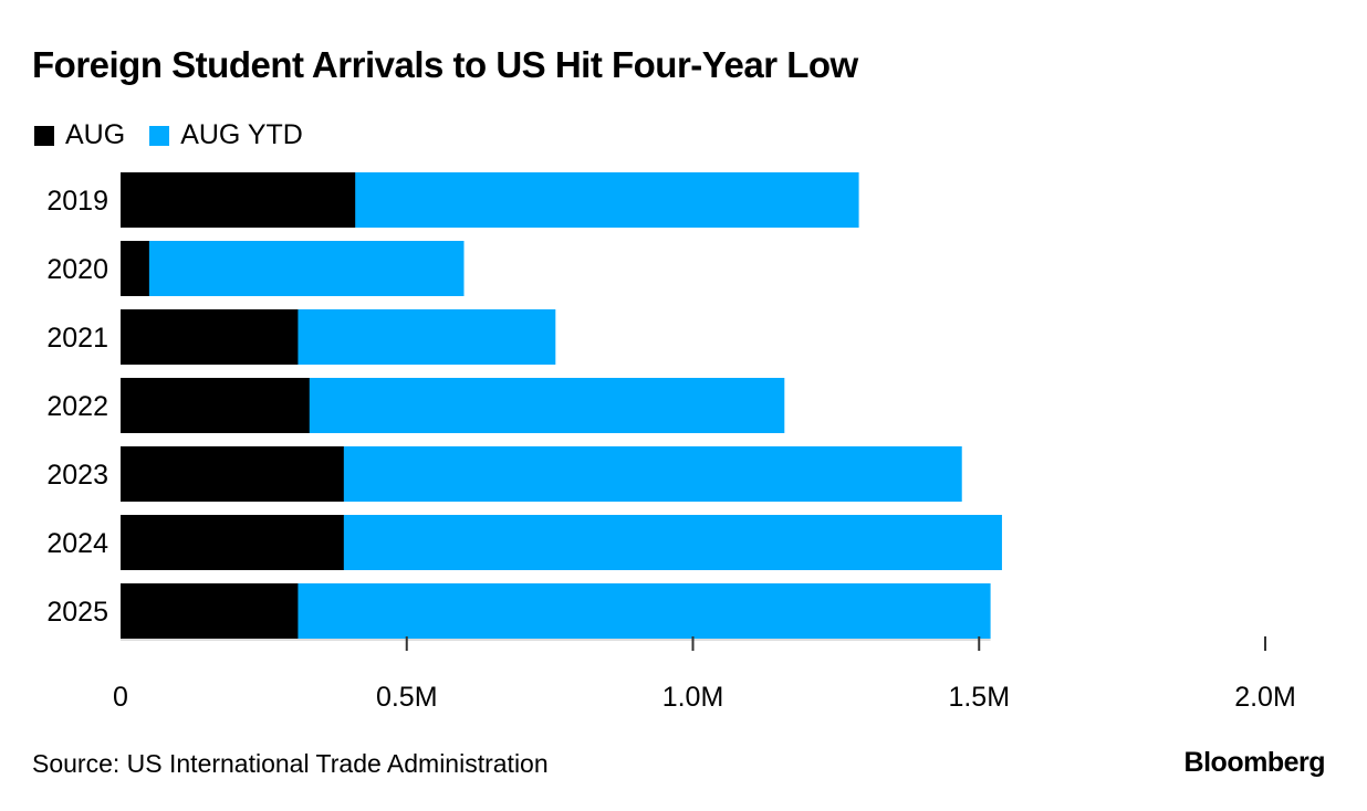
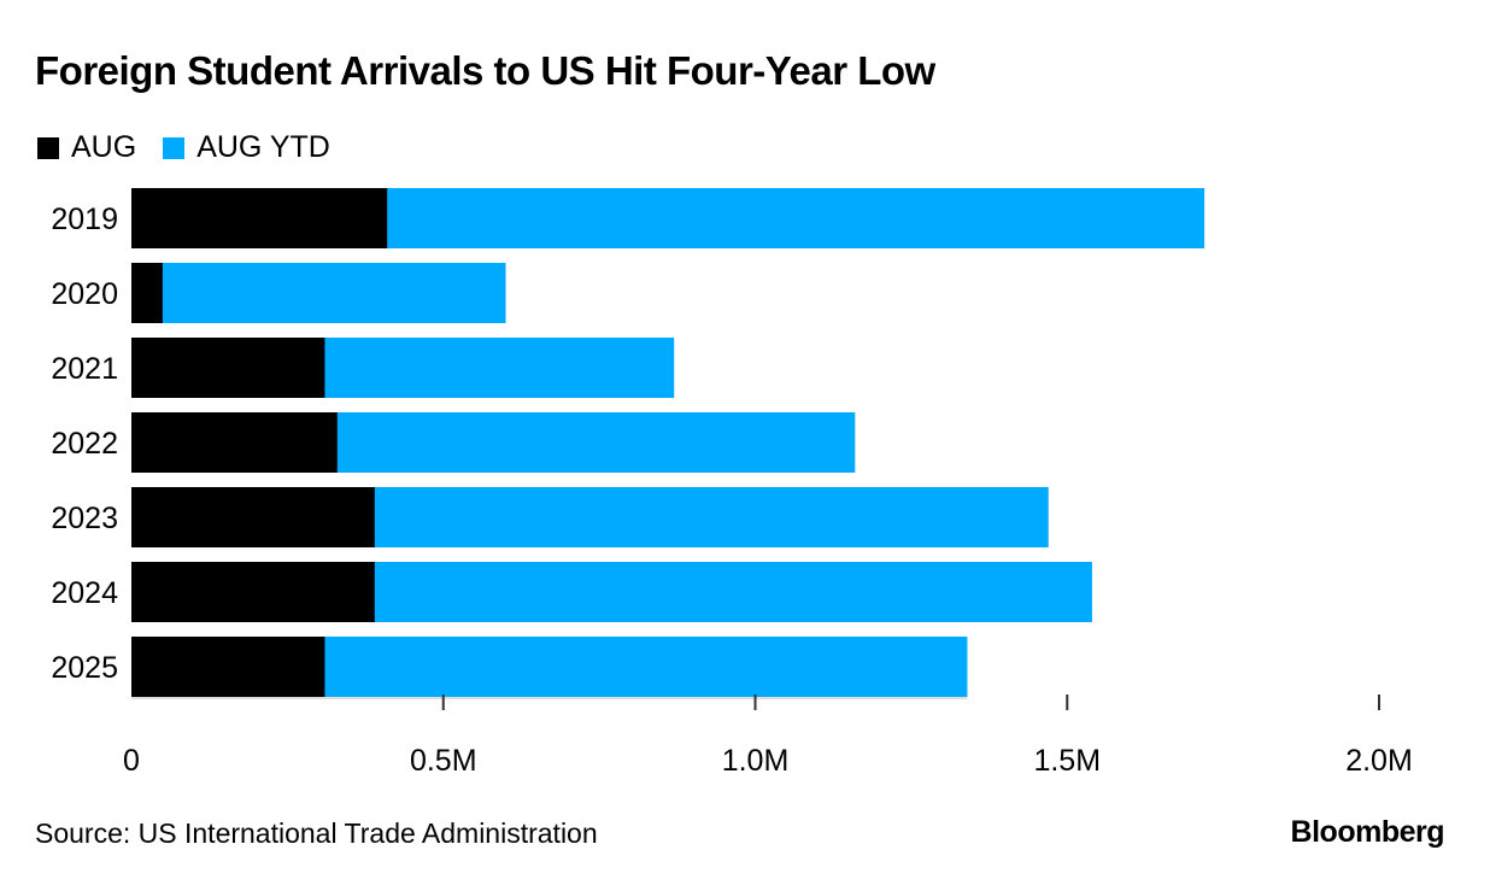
AUG YTD/2019: 1.29M -> 1.72M
AUG YTD/2021: 0.76M -> 0.87M
AUG YTD/2025: 1.52M -> 1.34M
